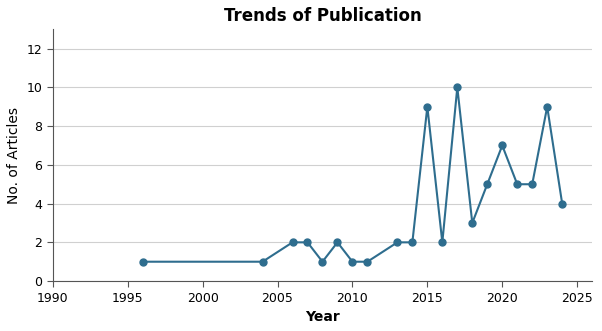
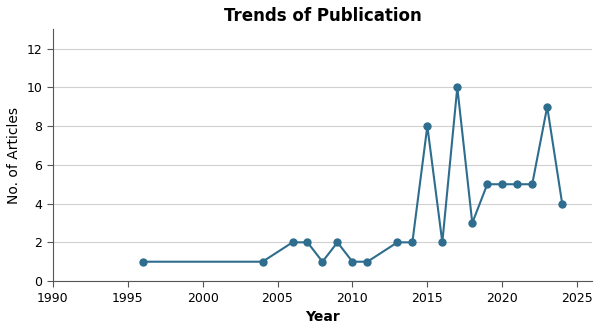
2015: 9 -> 8
2020: 7 -> 5
